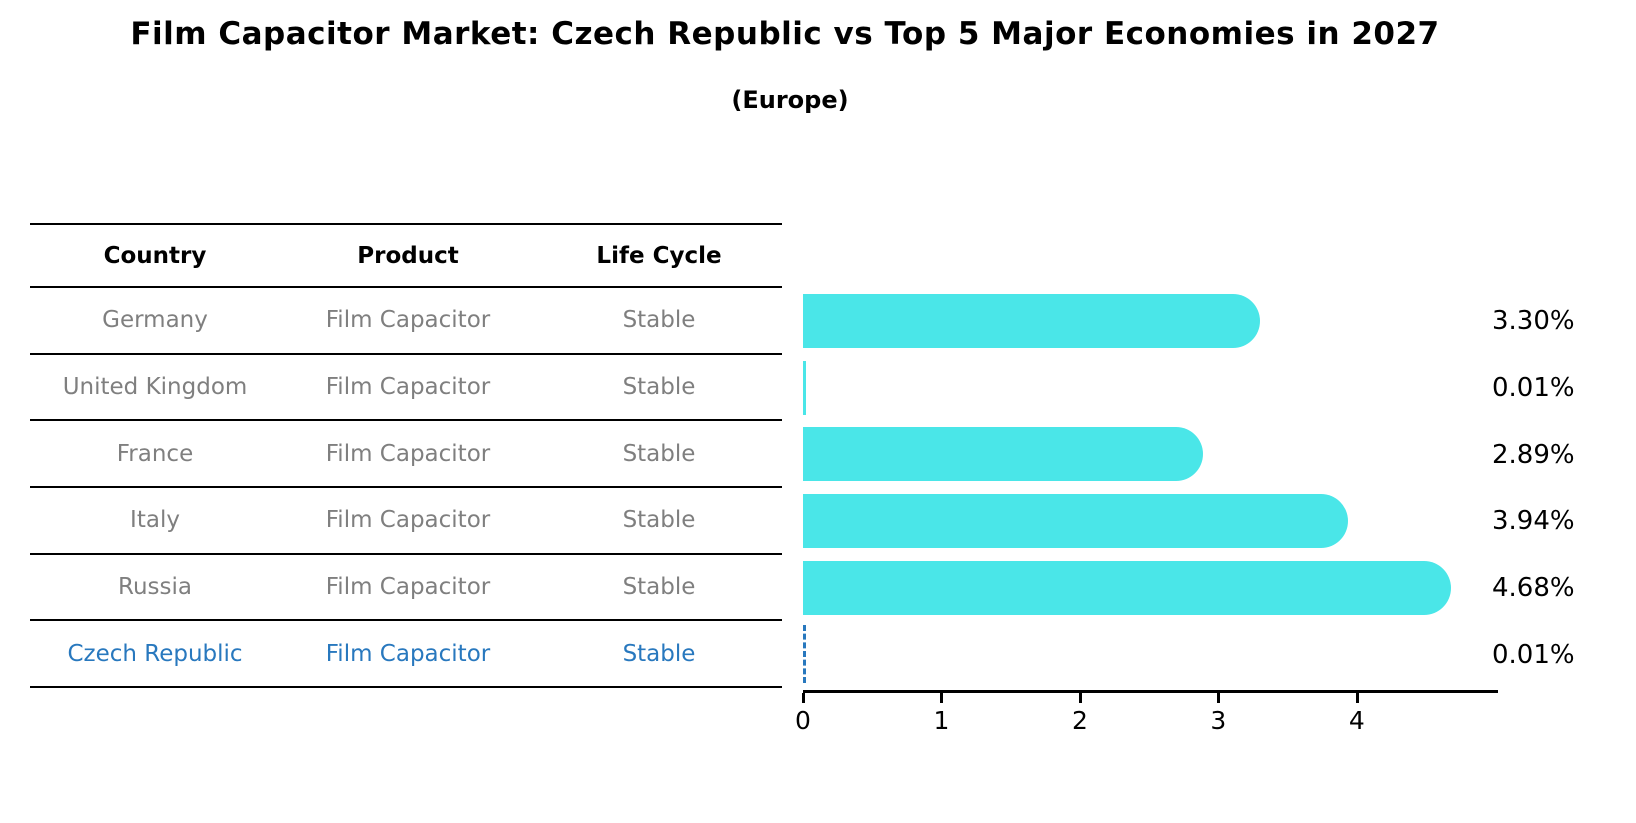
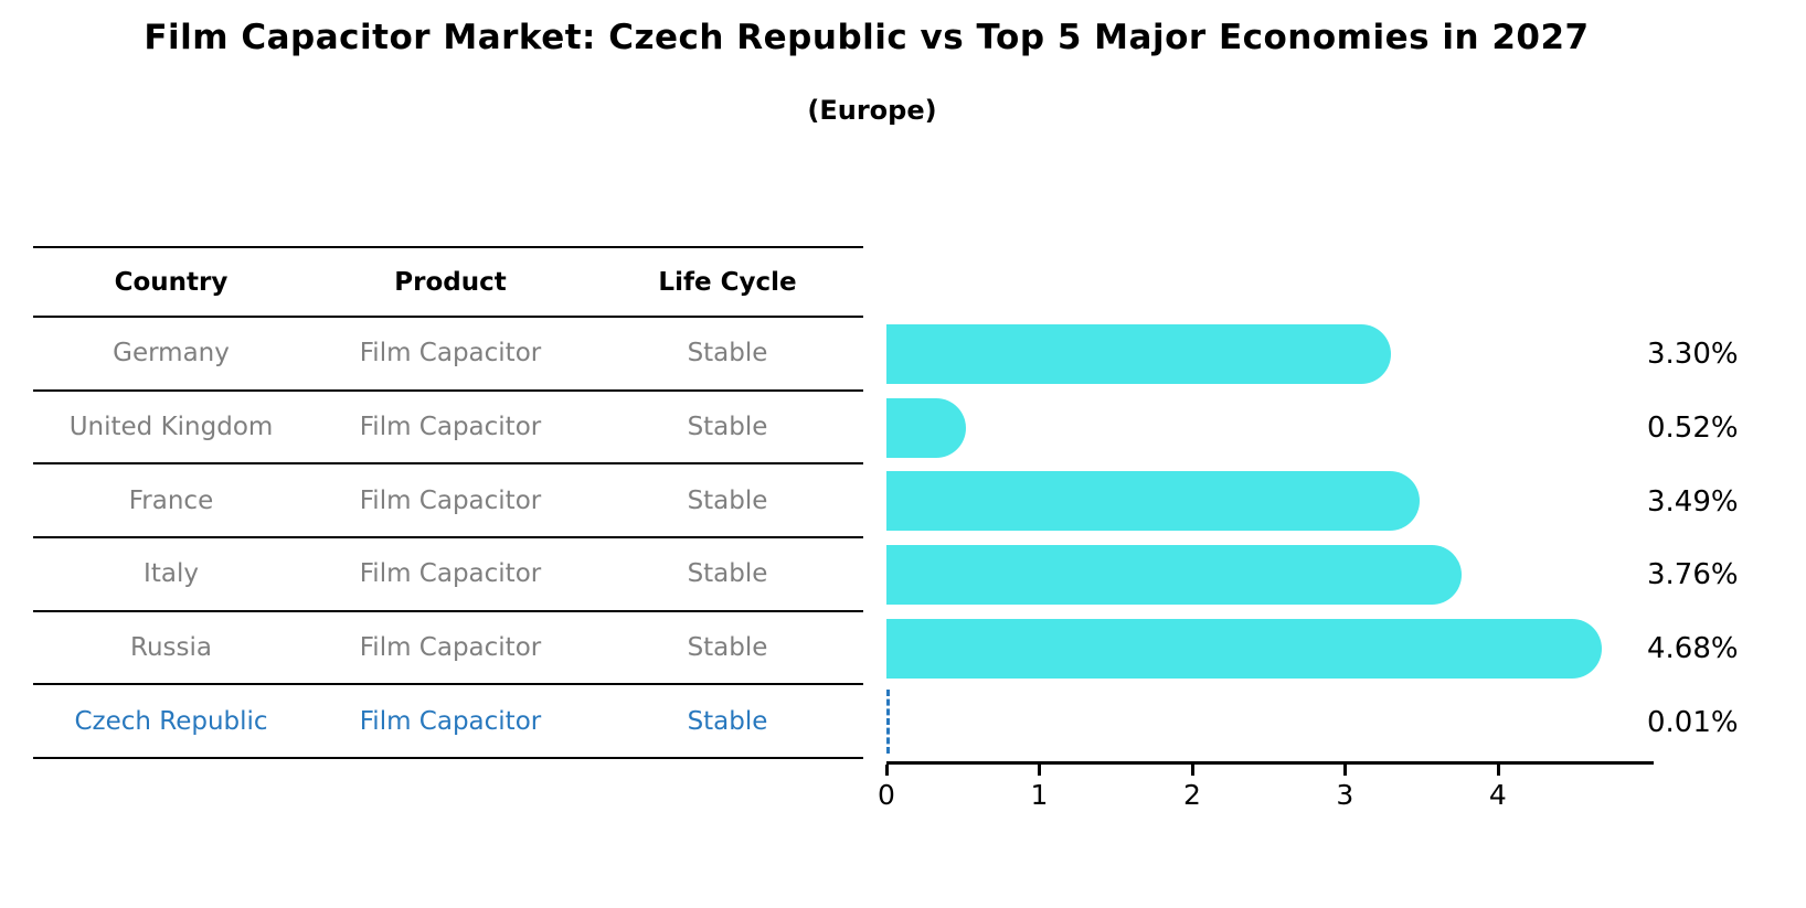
United Kingdom: 0.01% -> 0.52%
France: 2.89% -> 3.49%
Italy: 3.94% -> 3.76%
